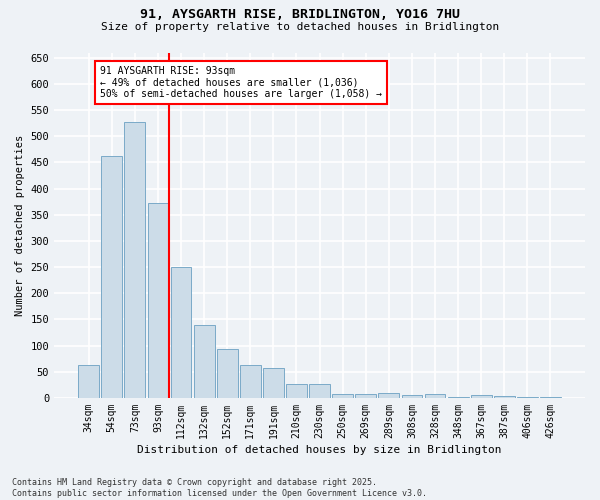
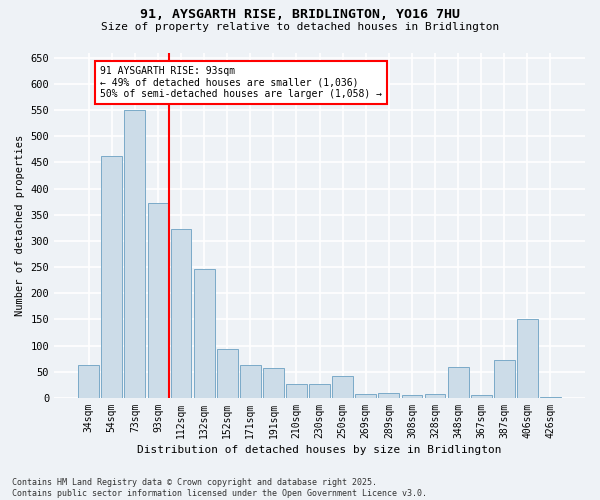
73sqm: 528 -> 550
112sqm: 250 -> 322
132sqm: 140 -> 246
250sqm: 7 -> 42
348sqm: 2 -> 60
387sqm: 3 -> 72
406sqm: 2 -> 150
